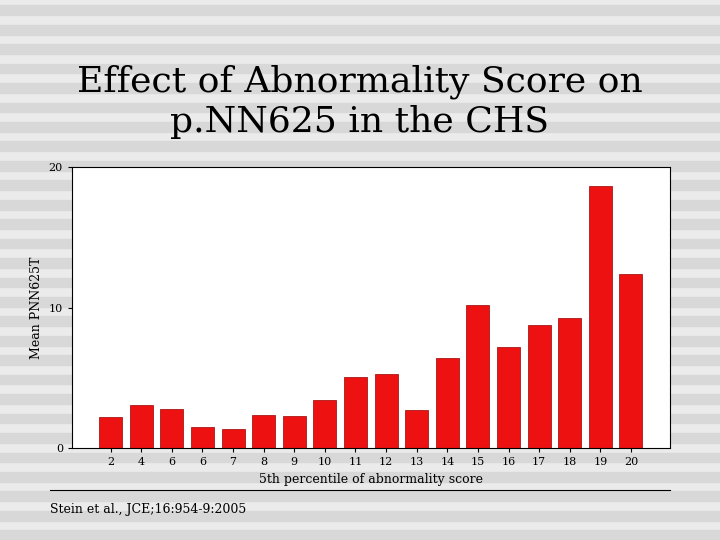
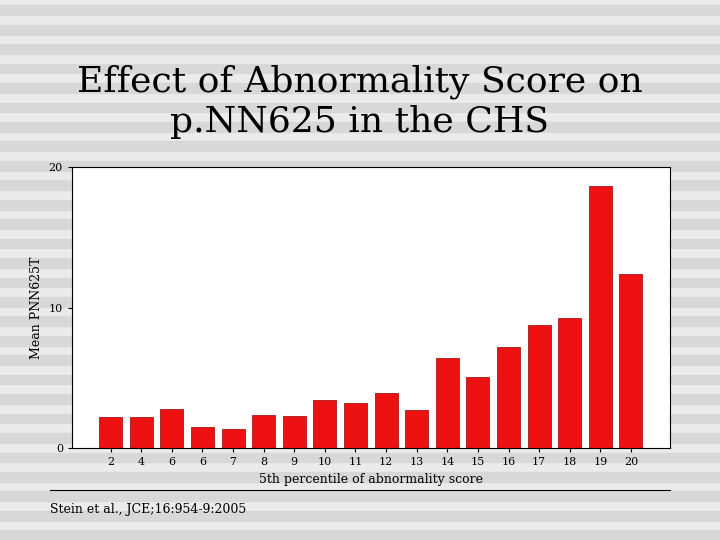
4: 3.1 -> 2.2
11: 5.1 -> 3.2
12: 5.3 -> 3.9
15: 10.2 -> 5.1
